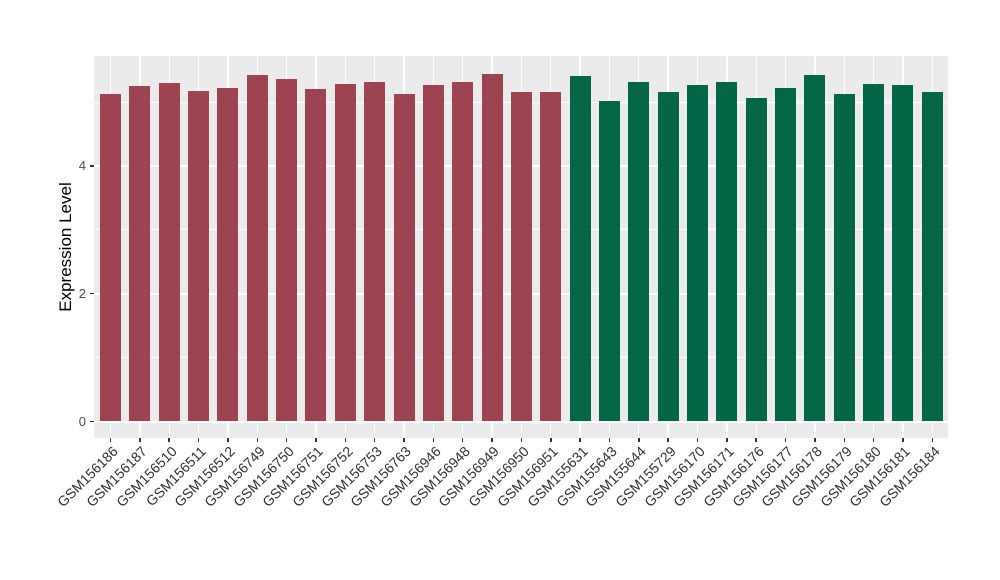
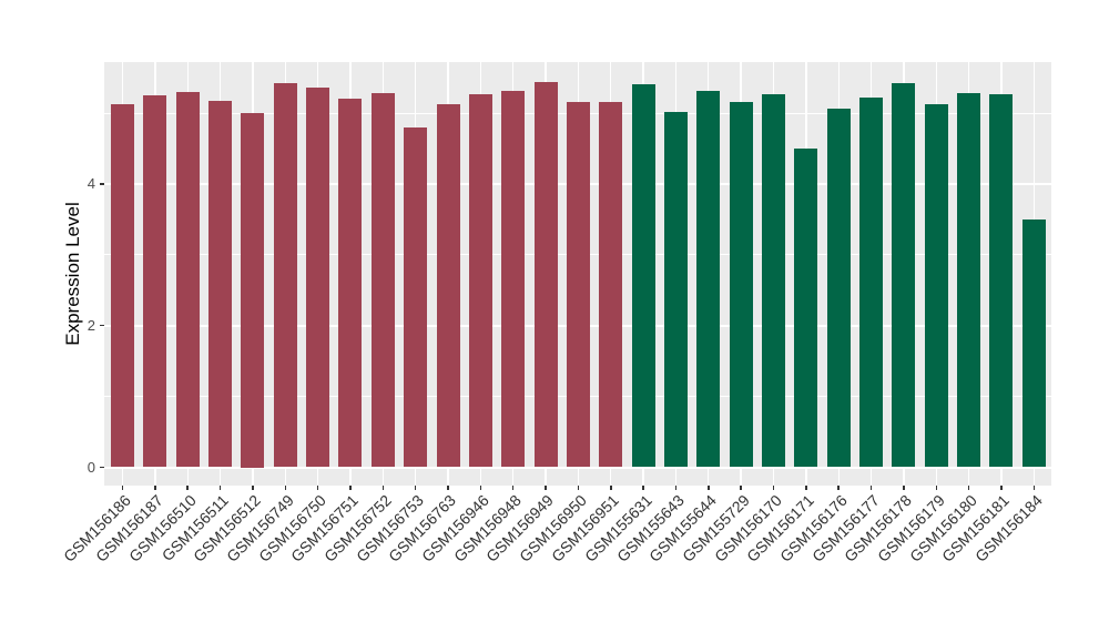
GSM156512: 5.2 -> 5.0
GSM156753: 5.3 -> 4.8
GSM156171: 5.3 -> 4.5
GSM156184: 5.2 -> 3.5
